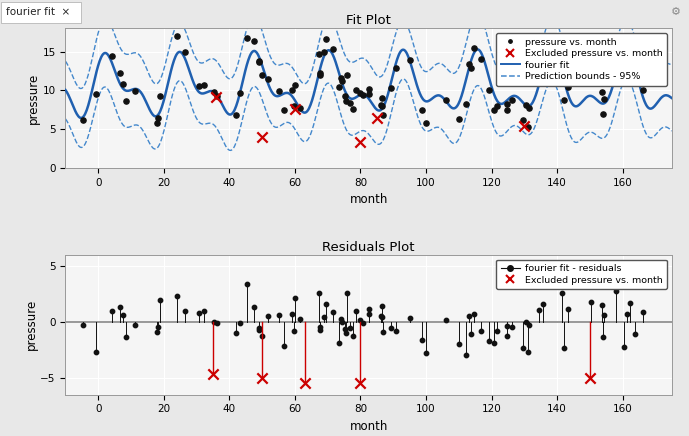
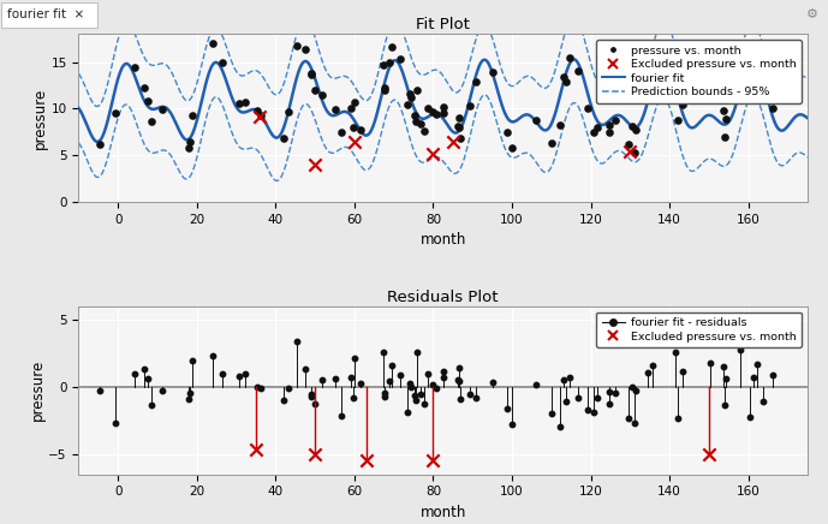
Fit Plot/Excluded pressure vs. month/60: 7.6 -> 6.4
Fit Plot/Excluded pressure vs. month/80: 3.4 -> 5.2
